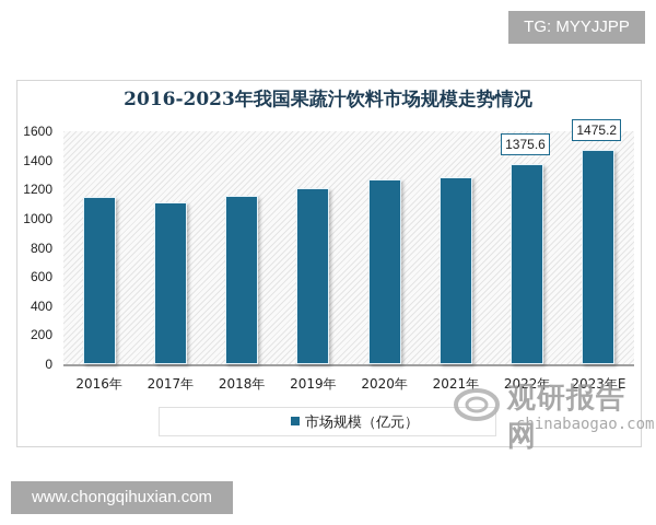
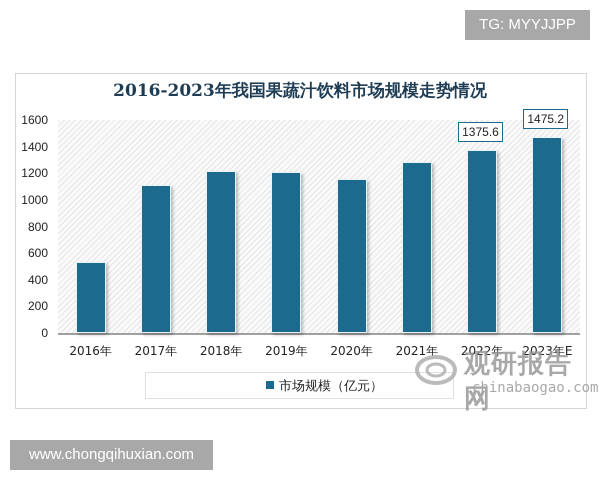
2016年: 1150 -> 530
2018年: 1160 -> 1220
2020年: 1270 -> 1160
